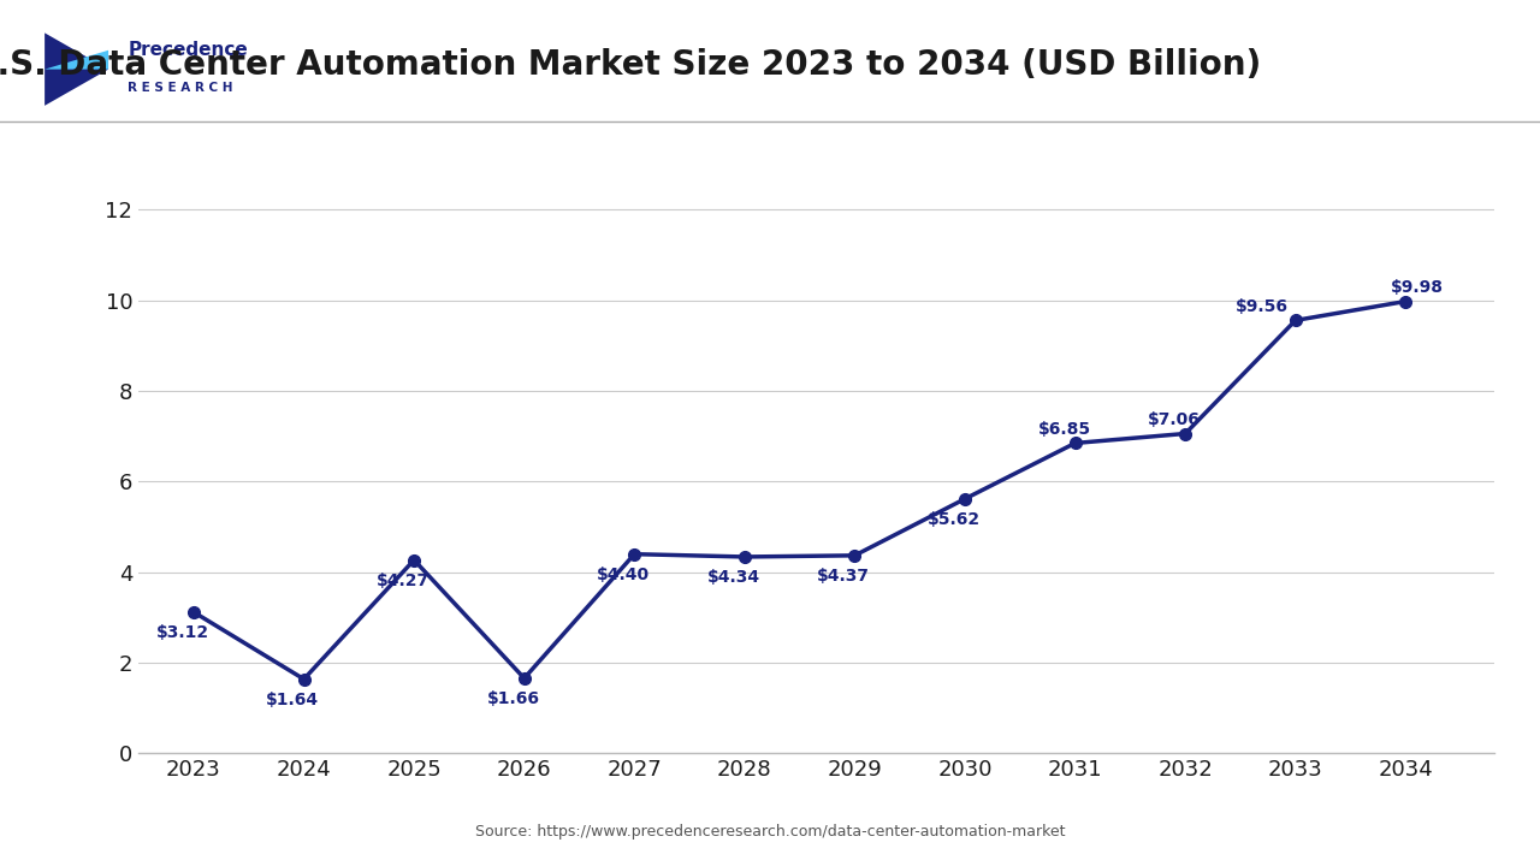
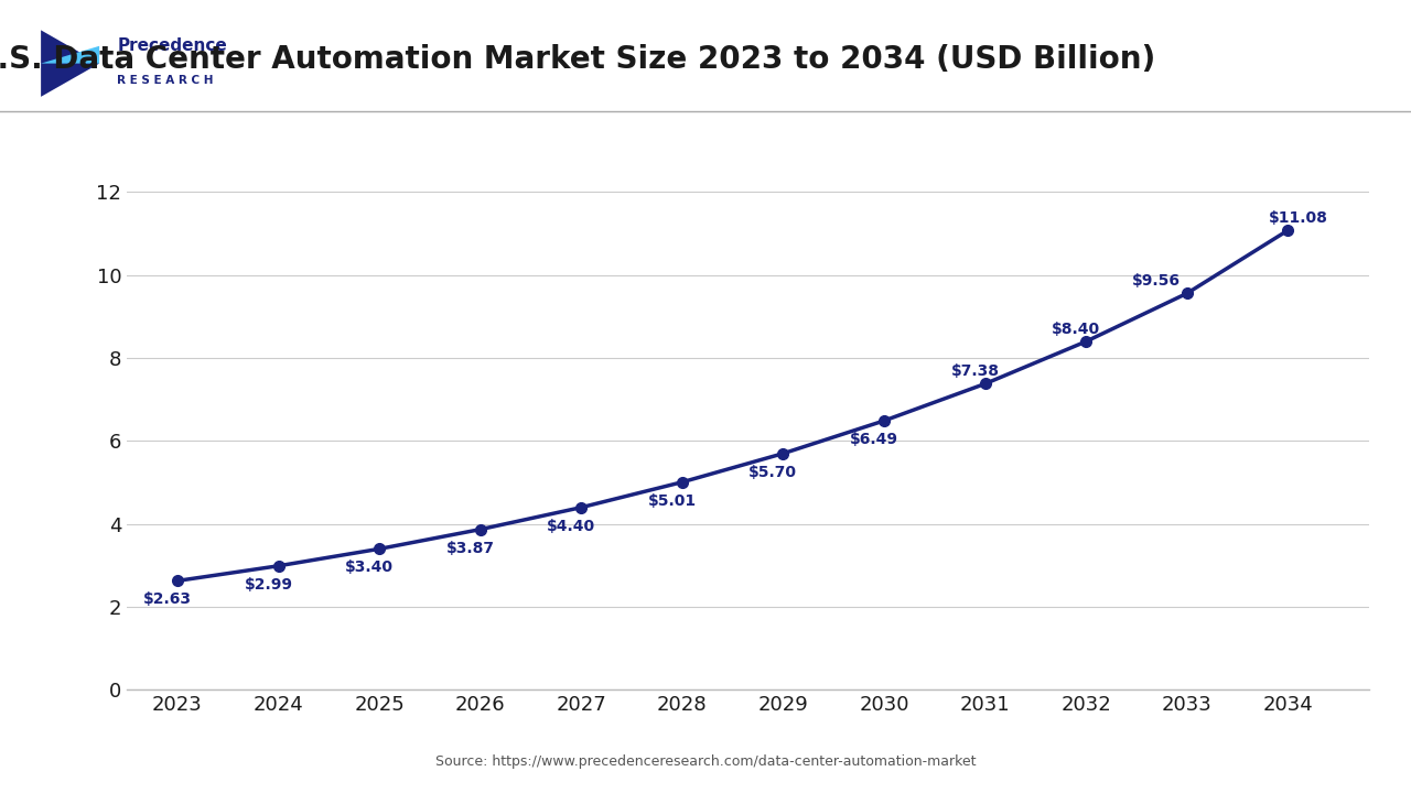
2023: $3.12 -> $2.63
2024: $1.64 -> $2.99
2025: $4.27 -> $3.40
2026: $1.66 -> $3.87
2028: $4.34 -> $5.01
2029: $4.37 -> $5.70
2030: $5.62 -> $6.49
2031: $6.85 -> $7.38
2032: $7.06 -> $8.40
2034: $9.98 -> $11.08
